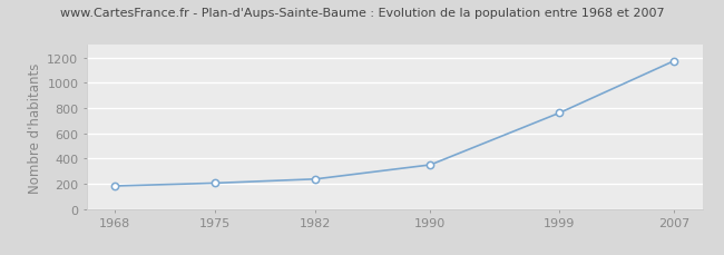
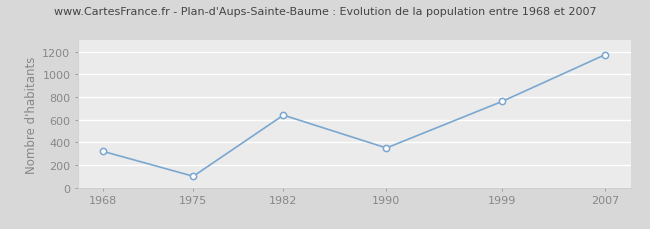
1968: 180 -> 320
1975: 200 -> 100
1982: 240 -> 640
